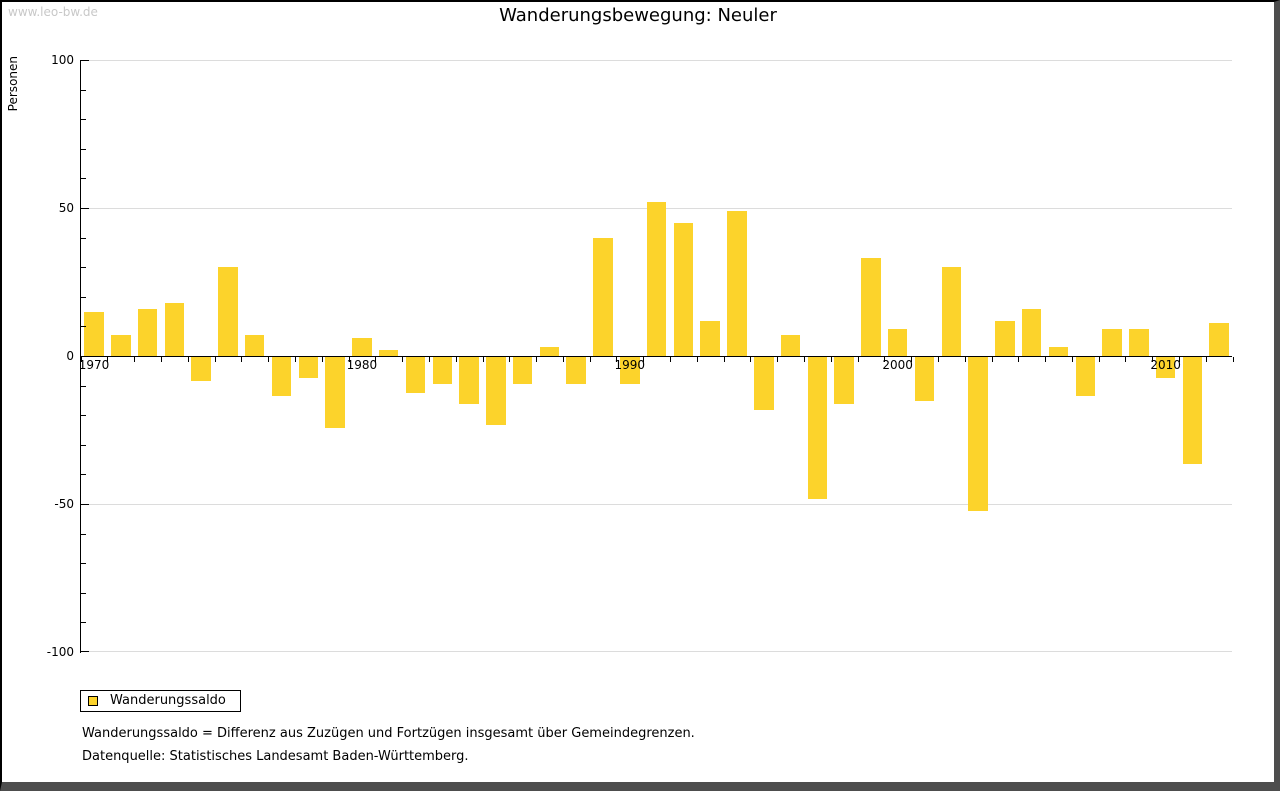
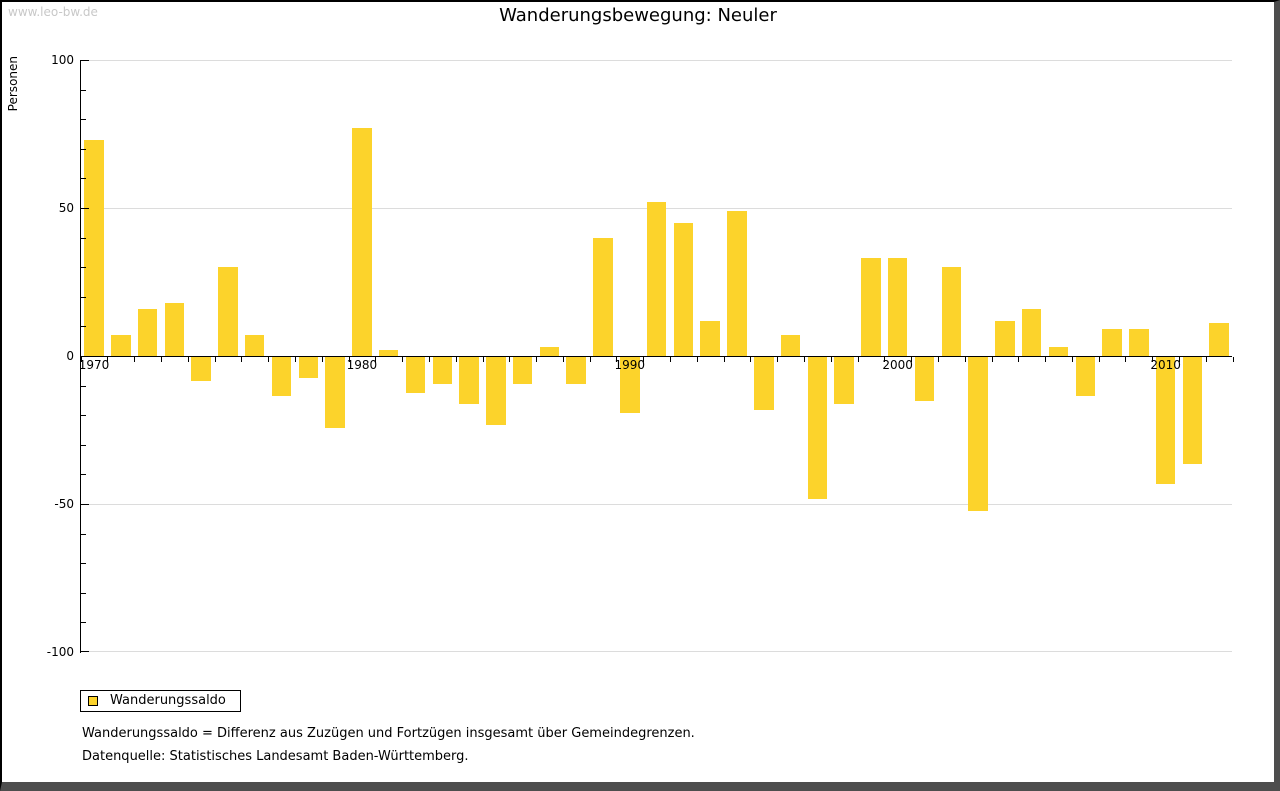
1970: 15 -> 73
1980: 6 -> 77
1990: -9 -> -19
2000: 9 -> 33
2010: -7 -> -43
